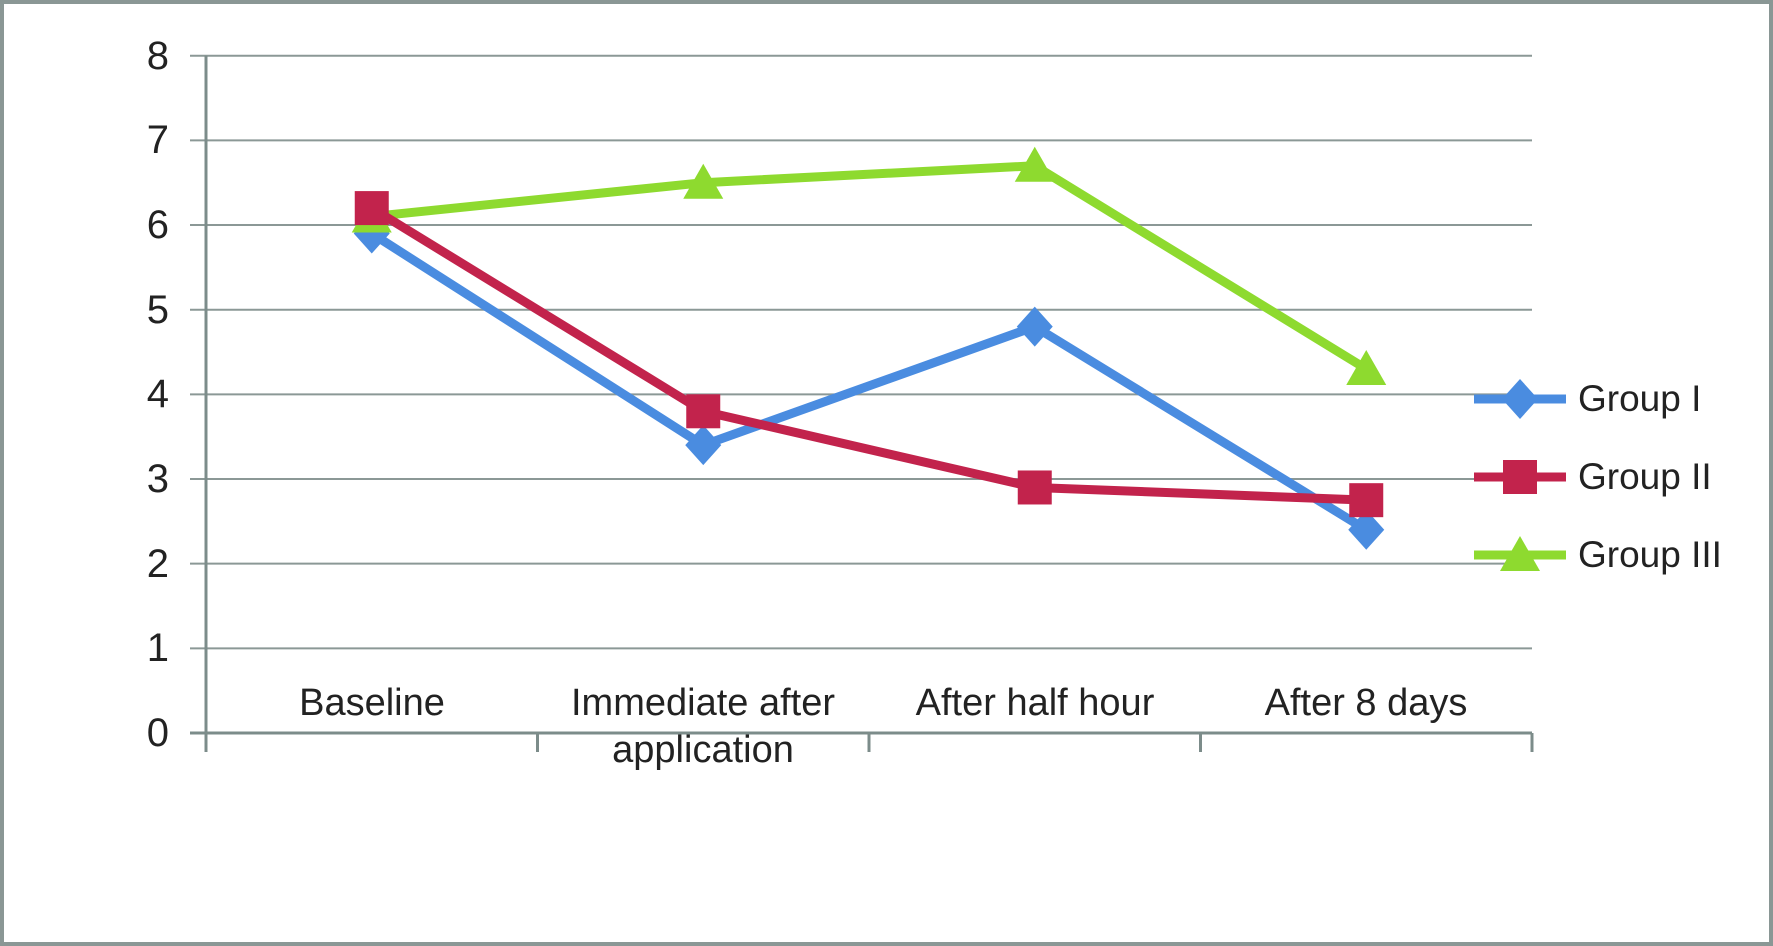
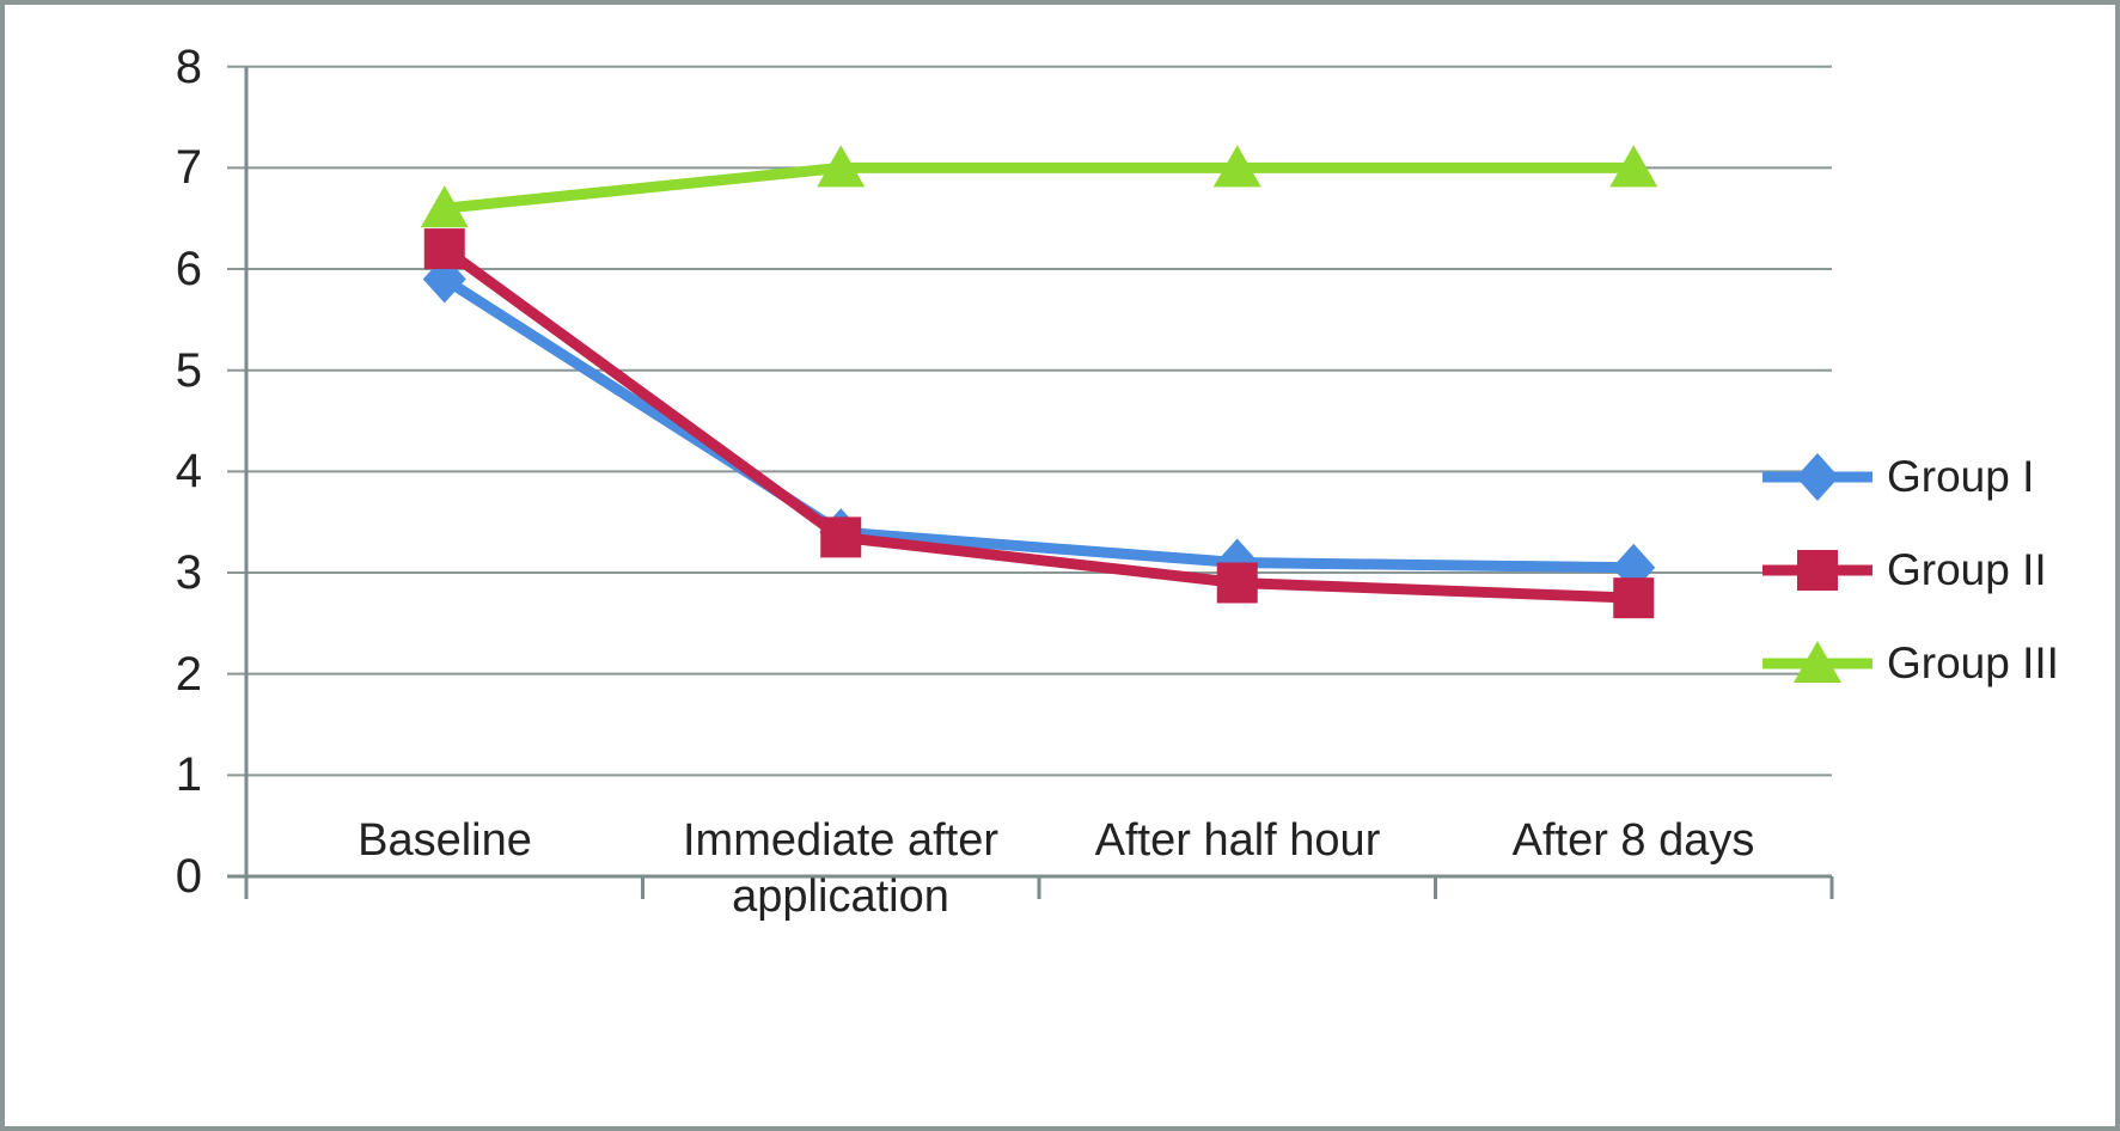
Group III/Baseline: 6.1 -> 6.6
Group II/Immediate after application: 3.8 -> 3.4
Group III/Immediate after application: 6.5 -> 7.0
Group I/After half hour: 4.8 -> 3.1
Group III/After half hour: 6.7 -> 7.0
Group I/After 8 days: 2.4 -> 3.0
Group III/After 8 days: 4.3 -> 7.0
